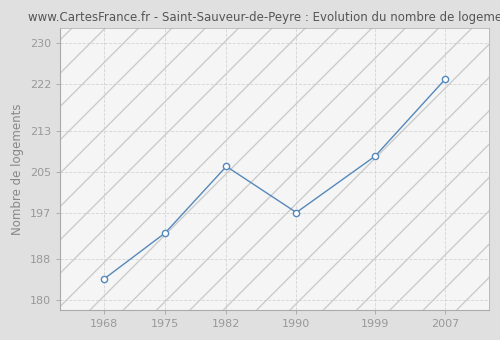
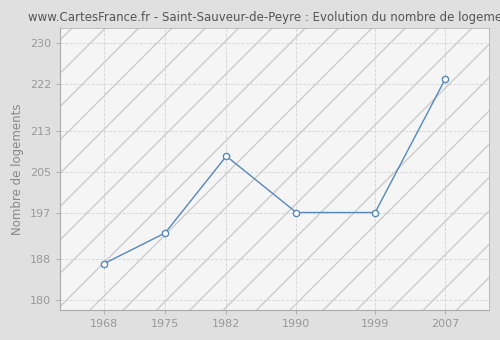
1968: 184 -> 187
1982: 206 -> 208
1999: 208 -> 197
